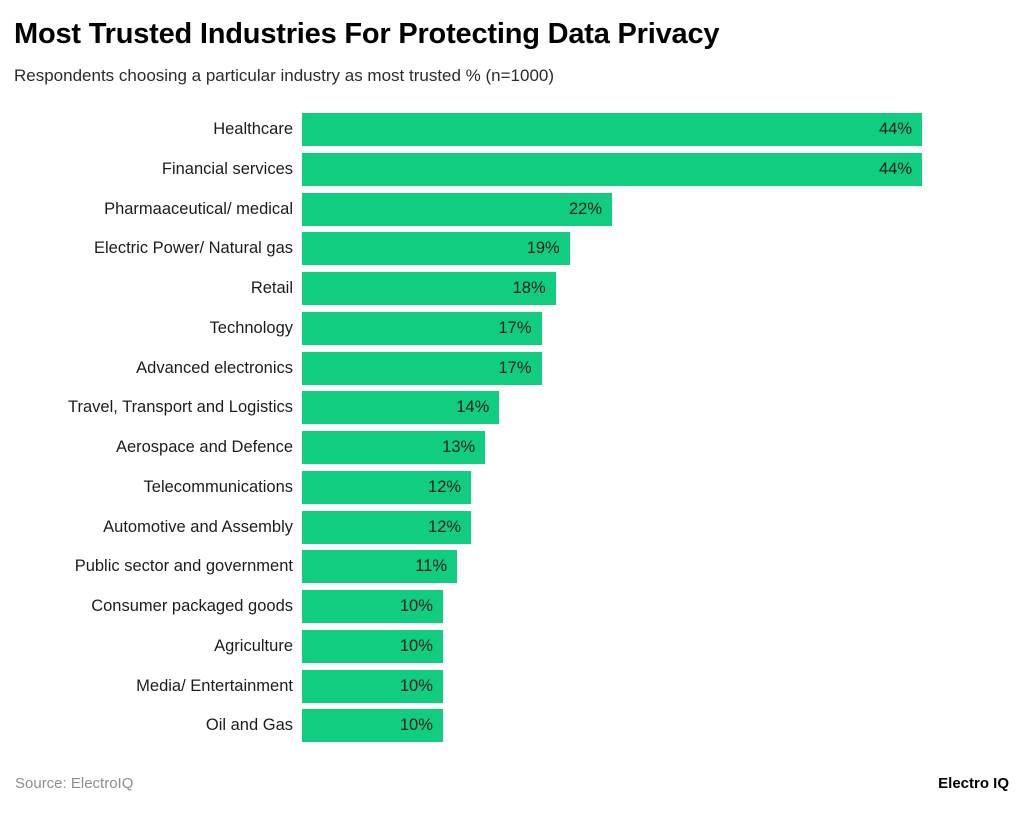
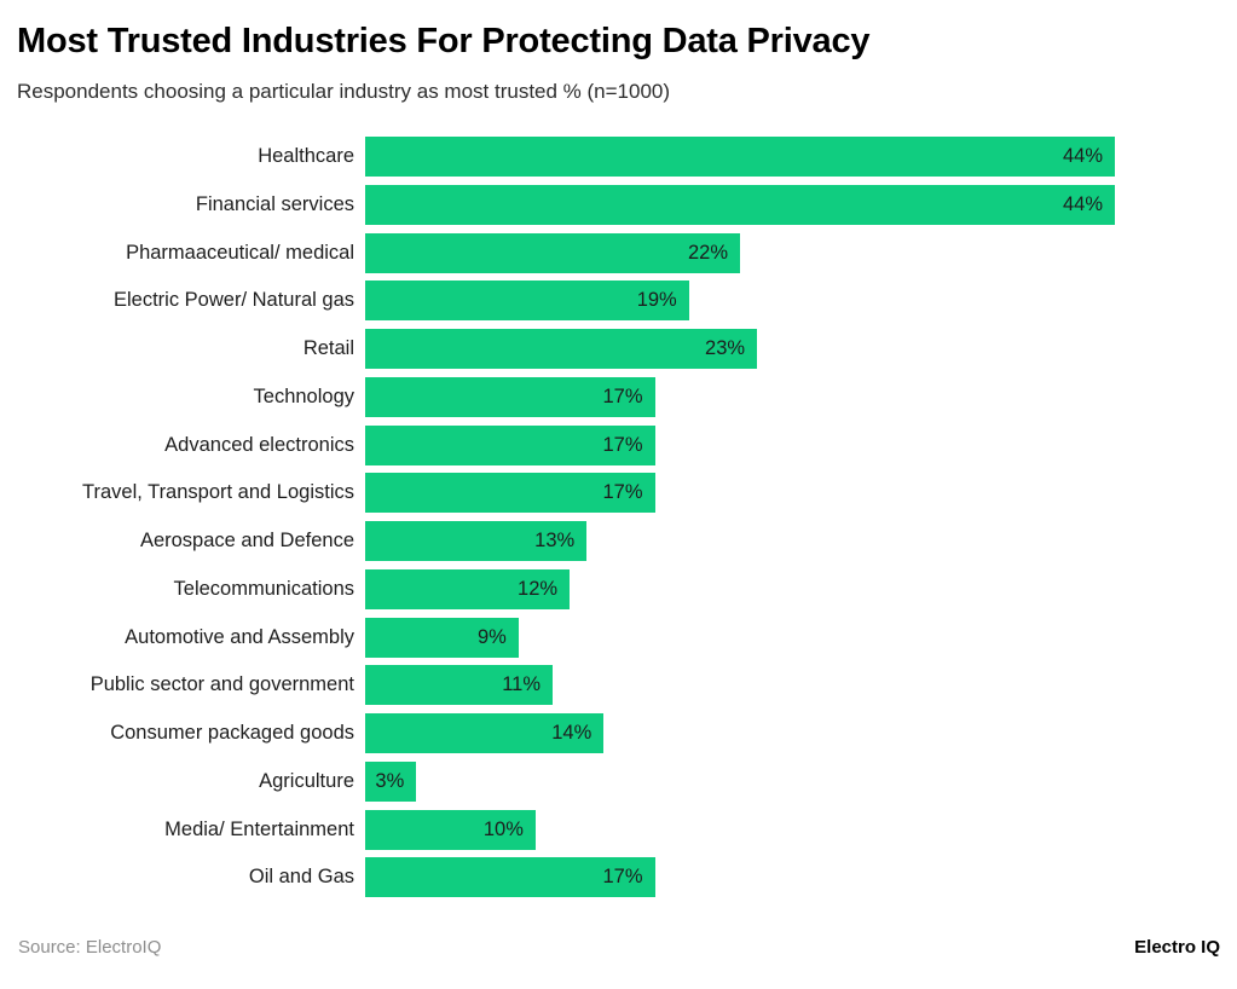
Retail: 18% -> 23%
Travel, Transport and Logistics: 14% -> 17%
Automotive and Assembly: 12% -> 9%
Consumer packaged goods: 10% -> 14%
Agriculture: 10% -> 3%
Oil and Gas: 10% -> 17%
